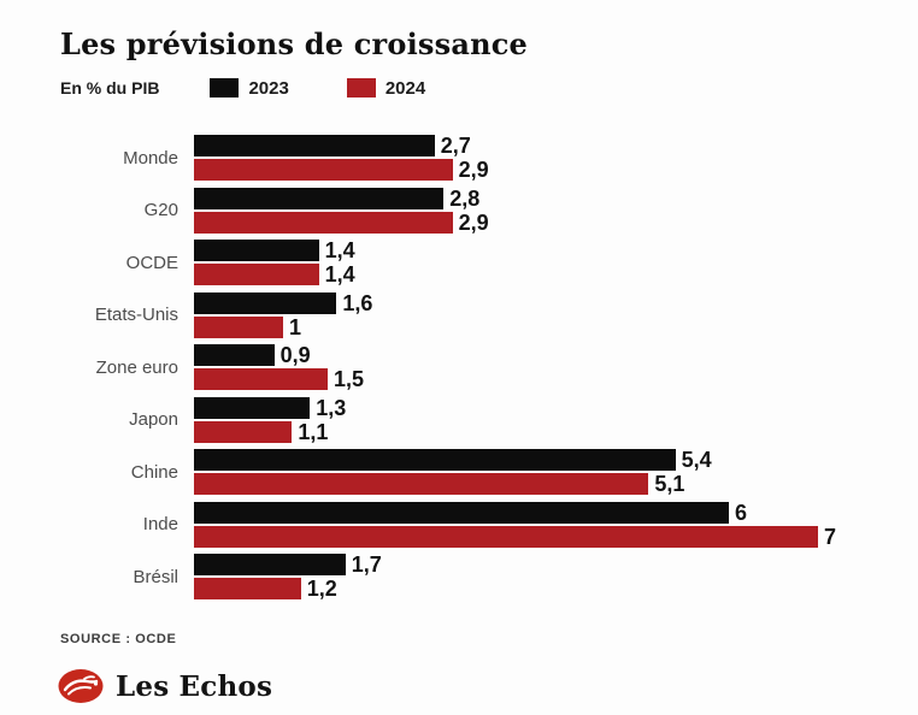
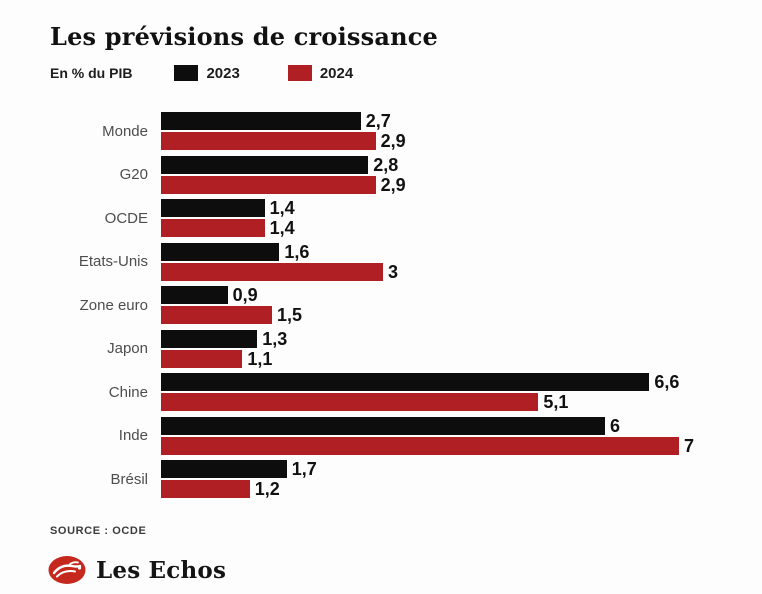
2024/Etats-Unis: 1 -> 3
2023/Chine: 5,4 -> 6,6
